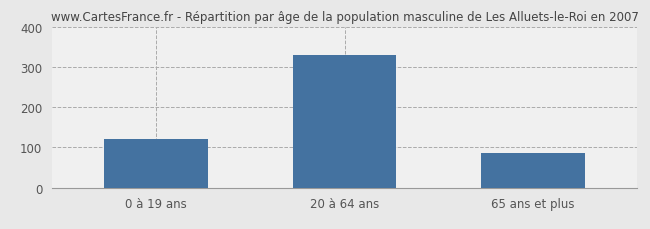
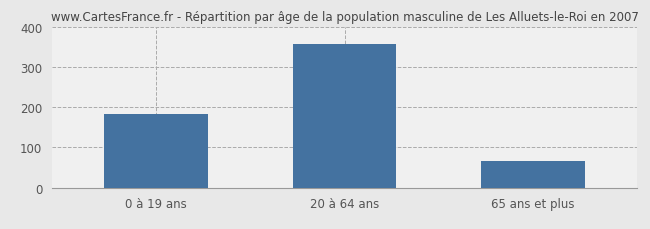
0 à 19 ans: 120 -> 183
20 à 64 ans: 330 -> 358
65 ans et plus: 85 -> 65
